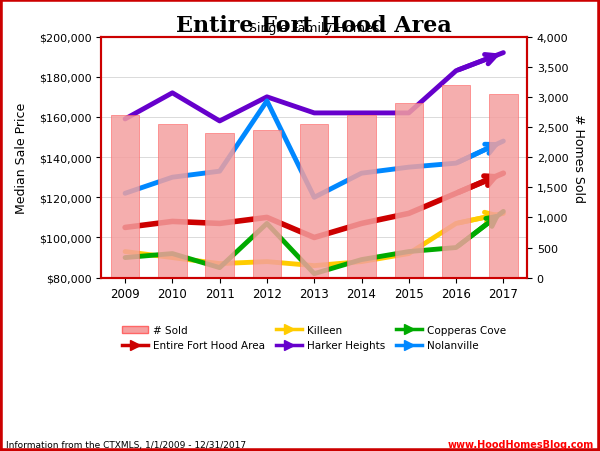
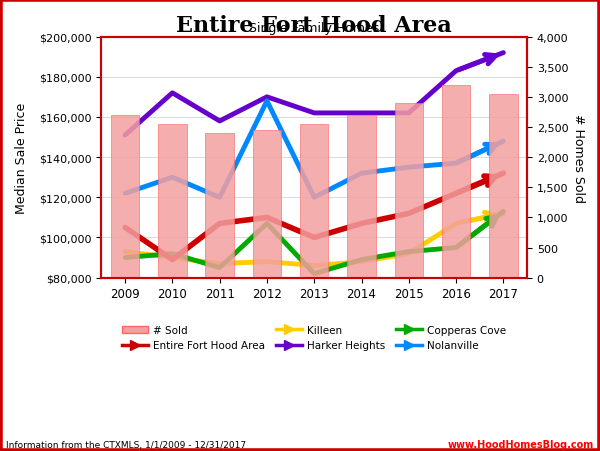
Harker Heights/2009: $159,000 -> $151,000
Entire Fort Hood Area/2010: $108,000 -> $89,000
Nolanville/2011: $133,000 -> $120,000
